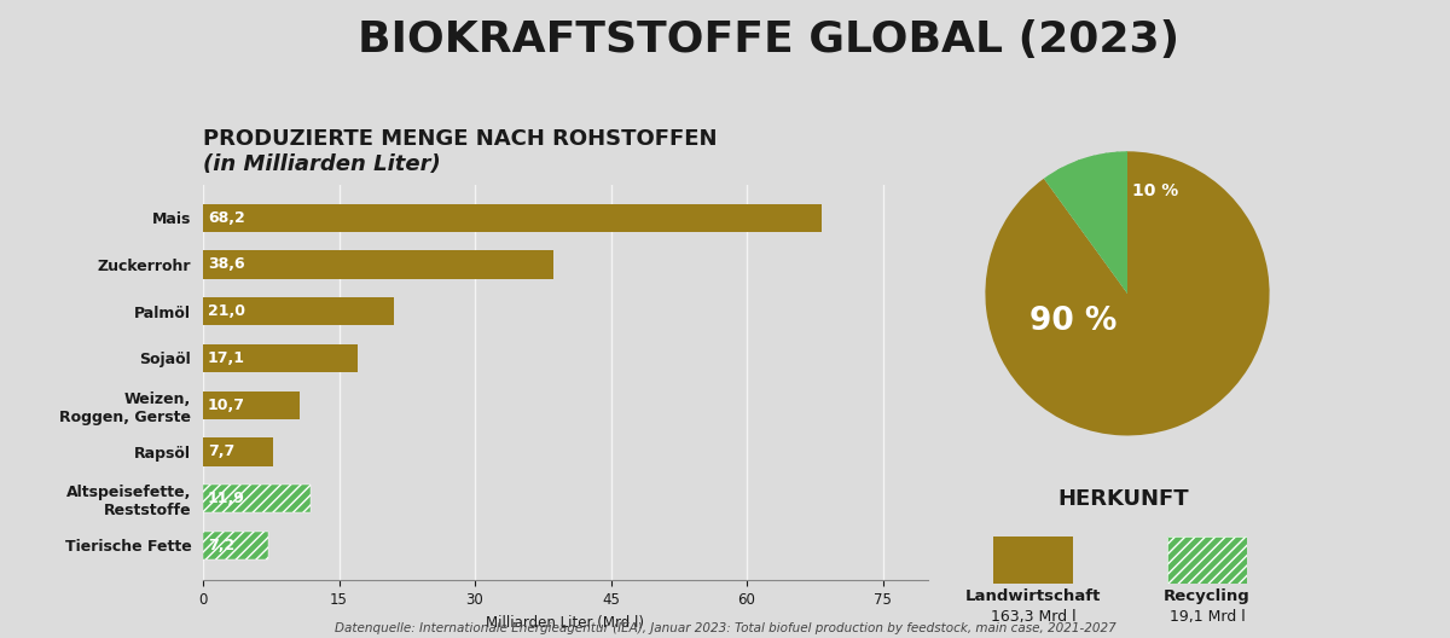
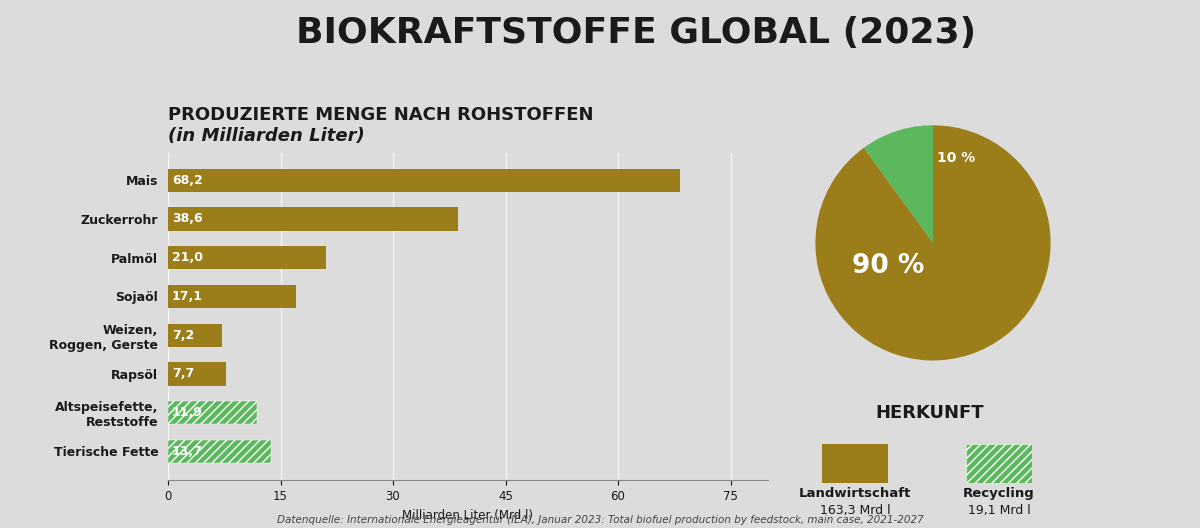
Weizen, Roggen, Gerste: 10,7 -> 7,2
Tierische Fette: 7,2 -> 13,7
